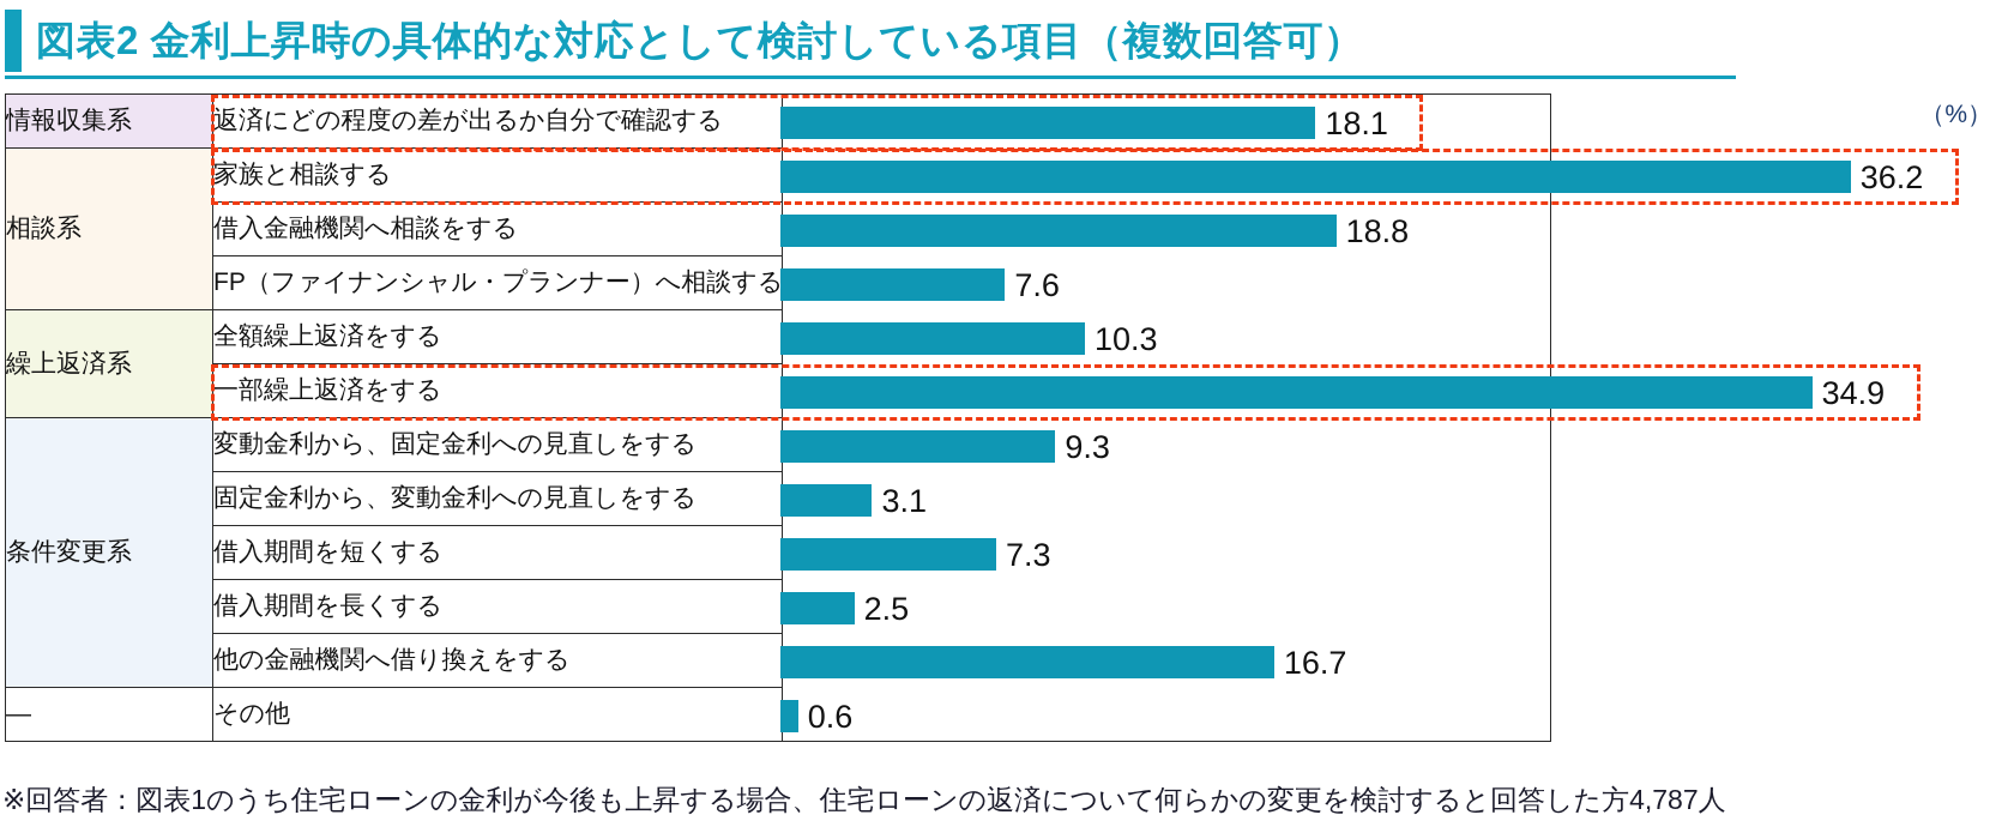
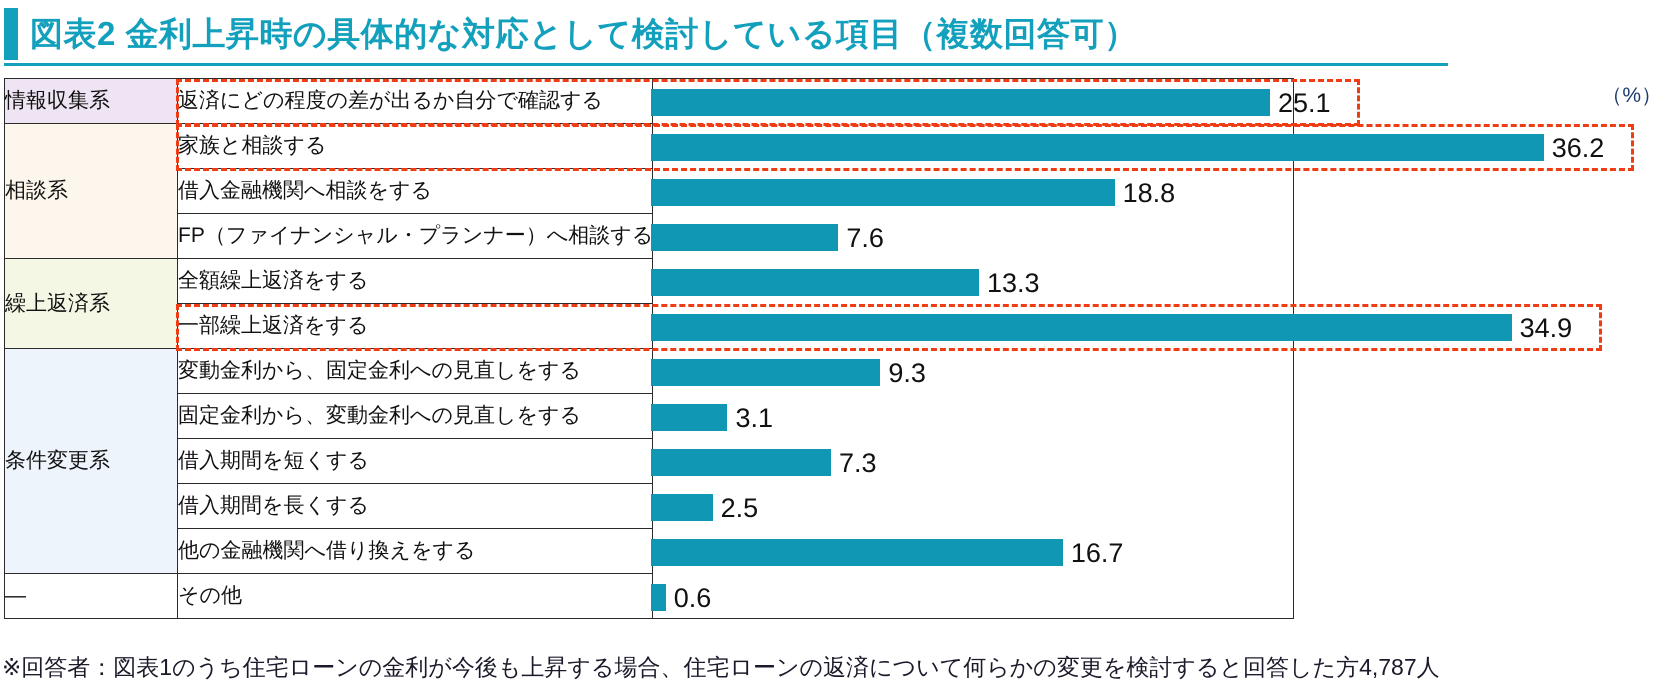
返済にどの程度の差が出るか自分で確認する: 18.1 -> 25.1
全額繰上返済をする: 10.3 -> 13.3
